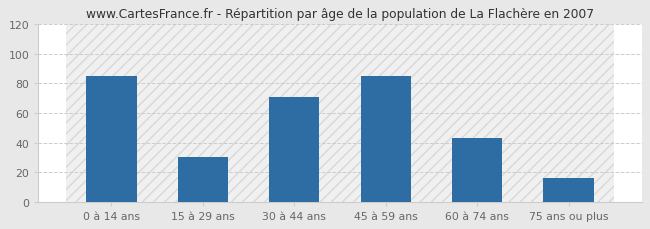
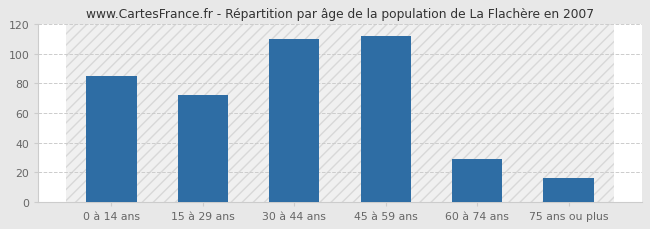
15 à 29 ans: 30 -> 72
30 à 44 ans: 71 -> 110
45 à 59 ans: 85 -> 112
60 à 74 ans: 43 -> 29
